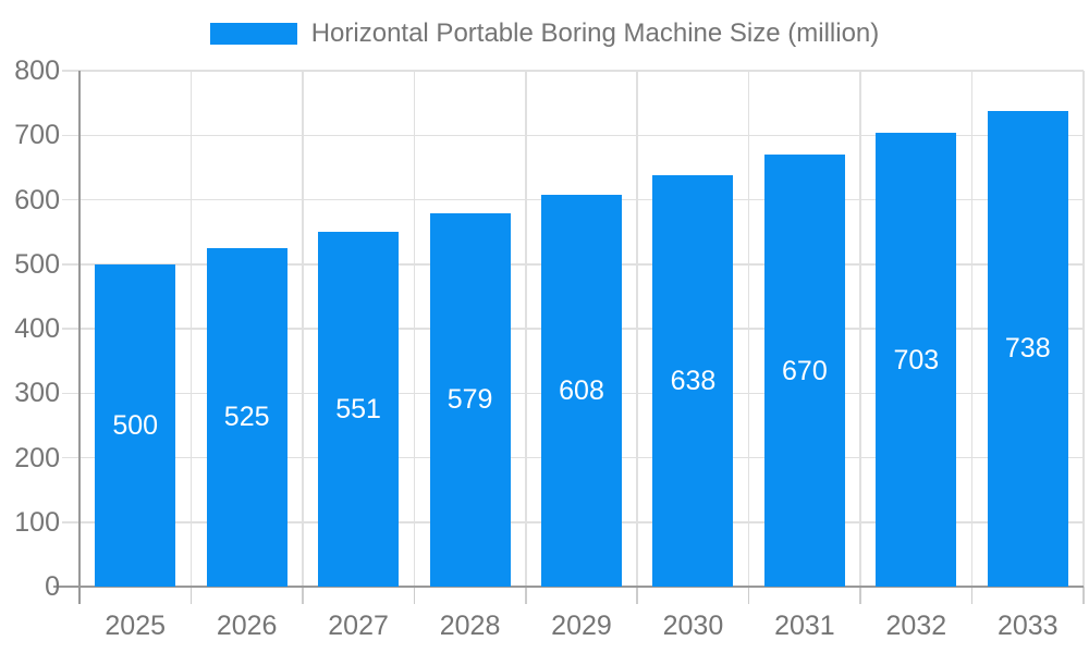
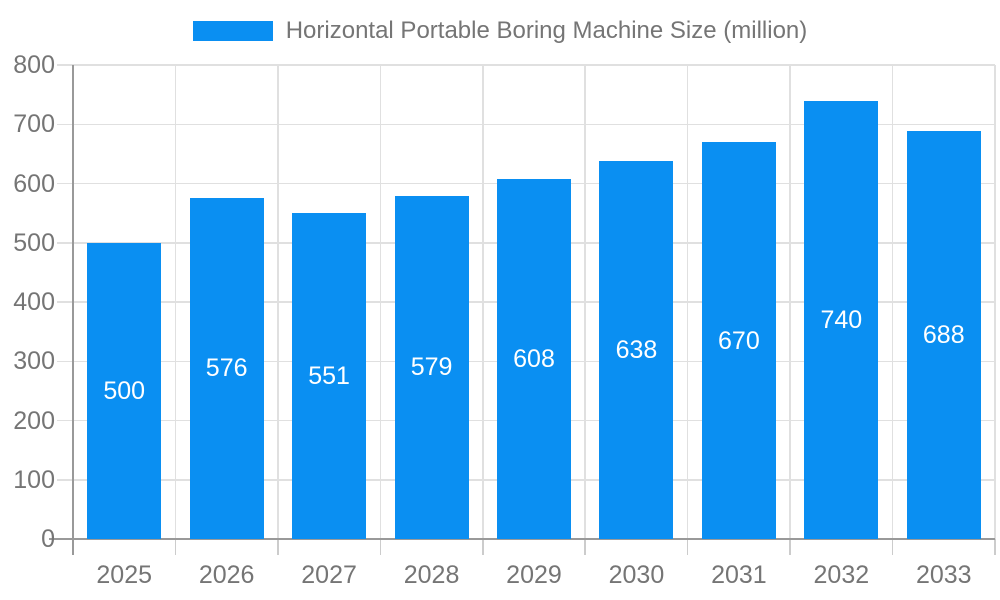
2026: 525 -> 576
2032: 703 -> 740
2033: 738 -> 688
